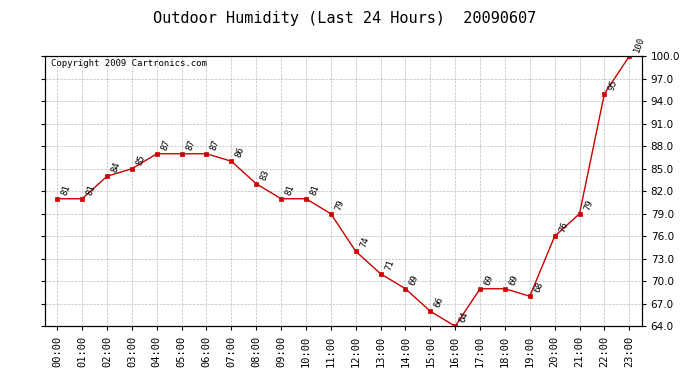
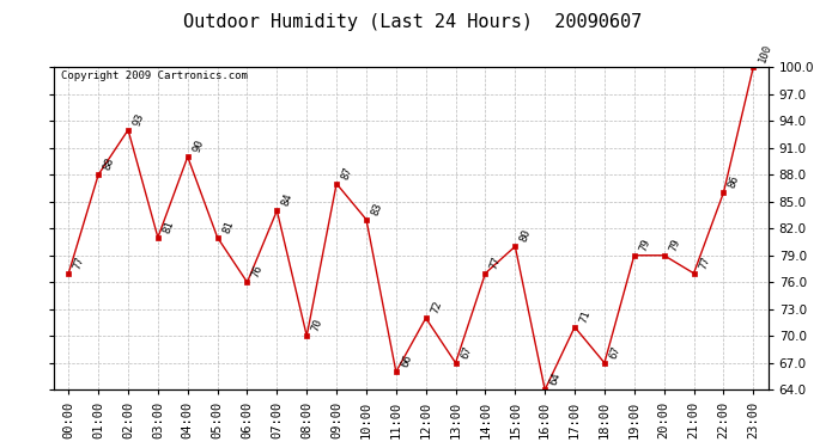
00:00: 81 -> 77
01:00: 81 -> 88
02:00: 84 -> 93
03:00: 85 -> 81
04:00: 87 -> 90
05:00: 87 -> 81
06:00: 87 -> 76
07:00: 86 -> 84
08:00: 83 -> 70
09:00: 81 -> 87
10:00: 81 -> 83
11:00: 79 -> 66
12:00: 74 -> 72
13:00: 71 -> 67
14:00: 69 -> 77
15:00: 66 -> 80
17:00: 69 -> 71
18:00: 69 -> 67
19:00: 68 -> 79
20:00: 76 -> 79
21:00: 79 -> 77
22:00: 95 -> 86
